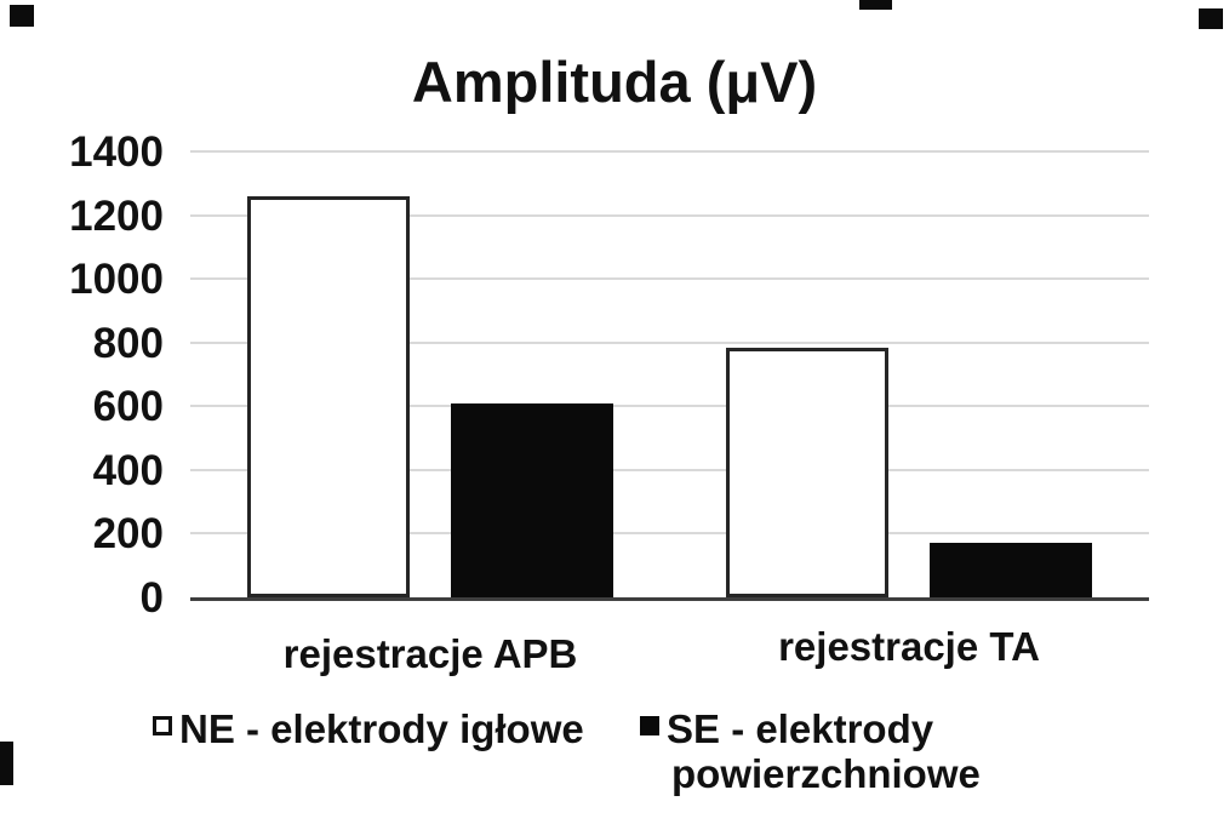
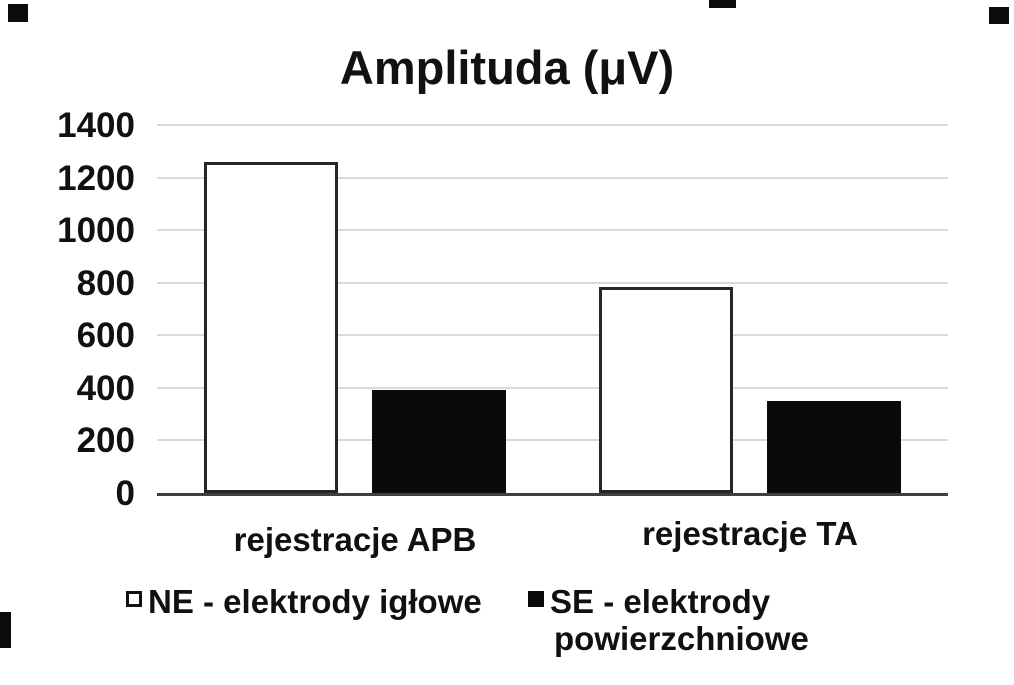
SE - elektrody powierzchniowe/rejestracje APB: 610 -> 390
SE - elektrody powierzchniowe/rejestracje TA: 170 -> 350
